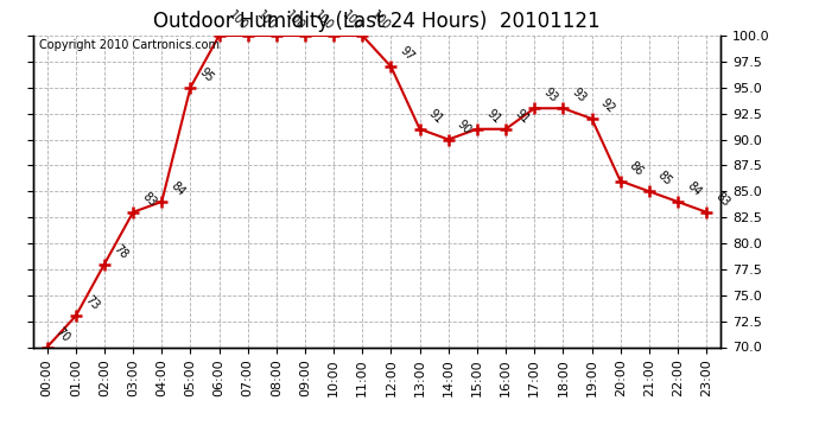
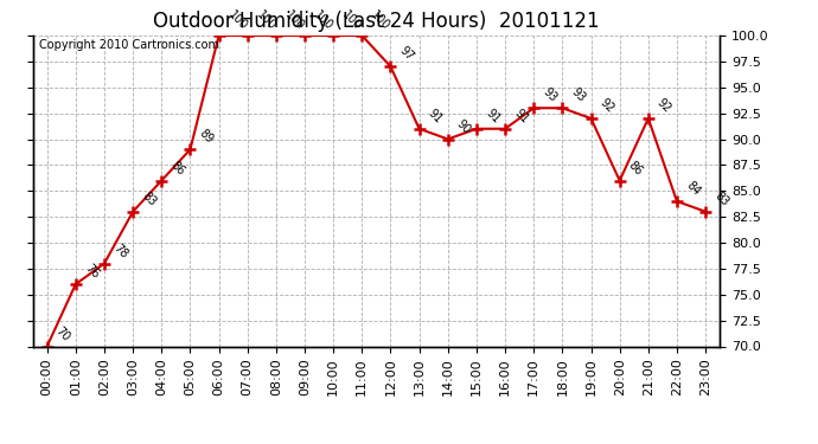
01:00: 73 -> 76
04:00: 84 -> 86
05:00: 95 -> 89
21:00: 85 -> 92
